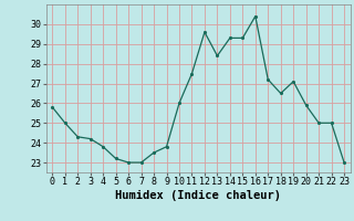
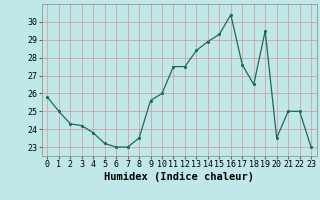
9: 23.8 -> 25.6
12: 29.6 -> 27.5
14: 29.3 -> 28.9
17: 27.2 -> 27.6
19: 27.1 -> 29.5
20: 25.9 -> 23.5
